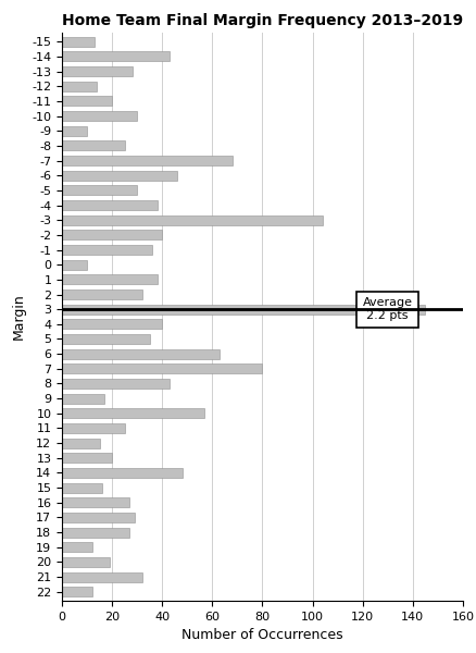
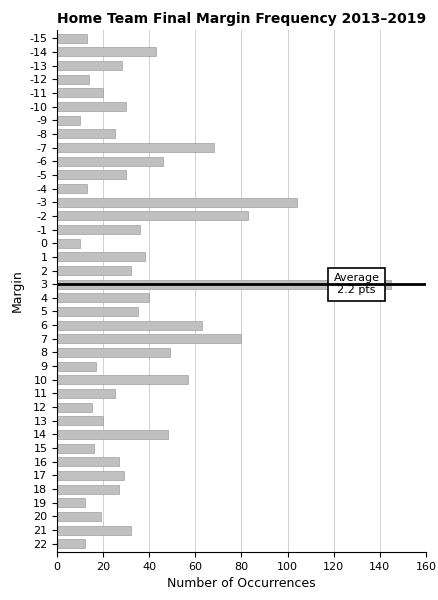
-4: 38 -> 13
-2: 40 -> 83
8: 43 -> 49
